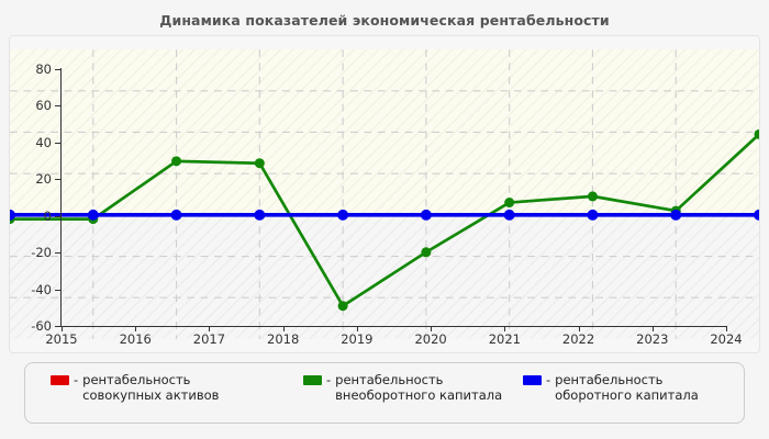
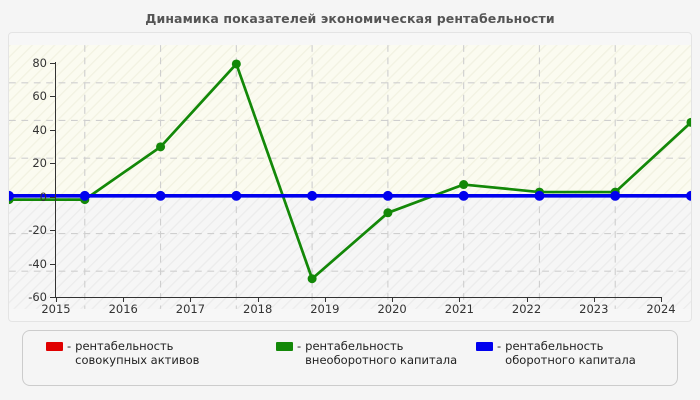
рентабельность внеоборотного капитала/2018: 25 -> 70
рентабельность внеоборотного капитала/2020: -18 -> -9
рентабельность внеоборотного капитала/2022: 9 -> 2
